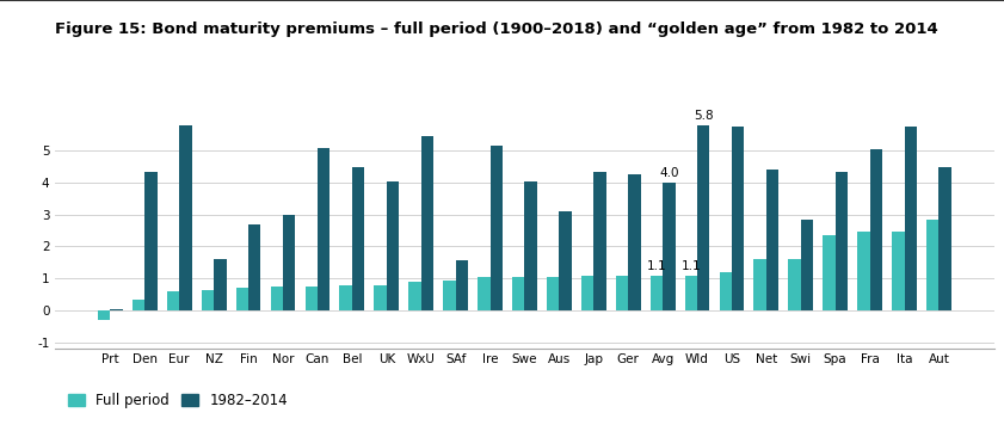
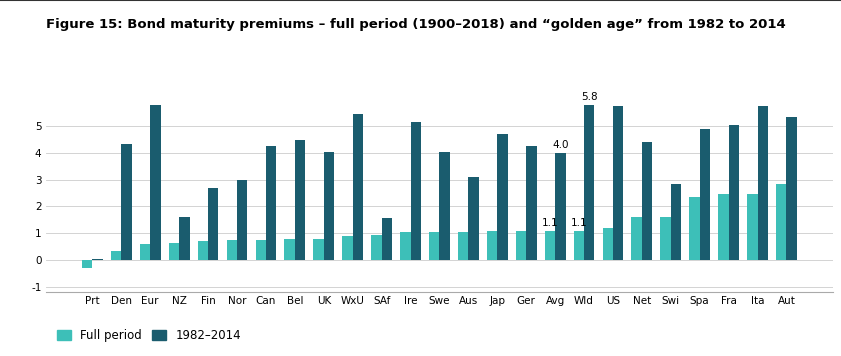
1982–2014/Can: 5.10 -> 4.25
1982–2014/Jap: 4.35 -> 4.70
1982–2014/Spa: 4.35 -> 4.90
1982–2014/Aut: 4.50 -> 5.35
